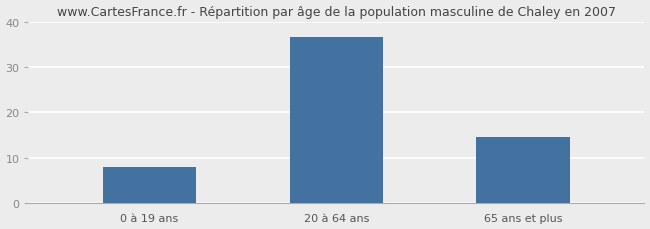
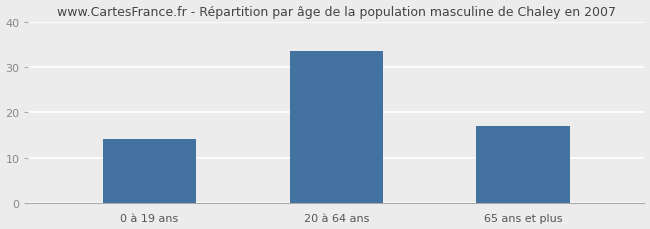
0 à 19 ans: 8.0 -> 14.0
20 à 64 ans: 36.5 -> 33.5
65 ans et plus: 14.5 -> 17.0
